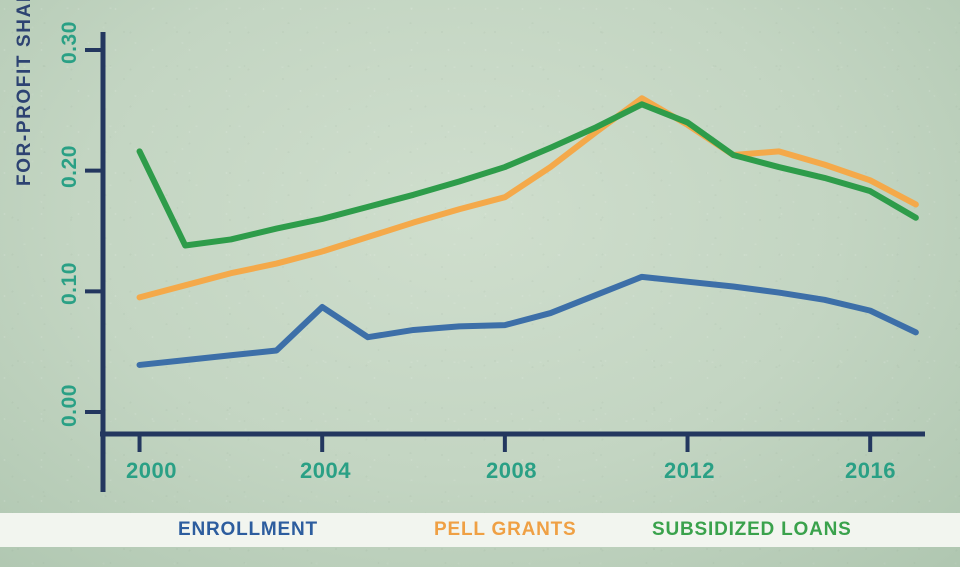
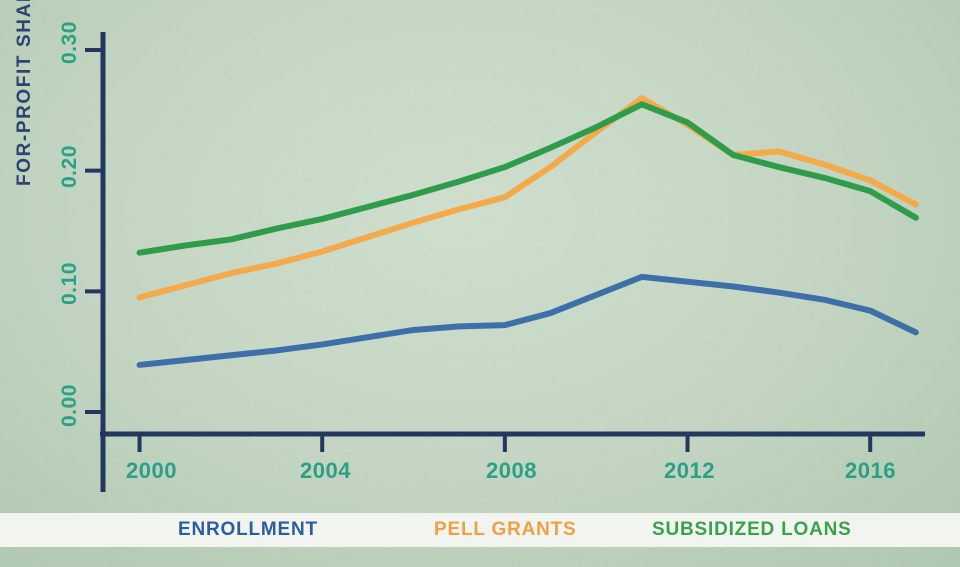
SUBSIDIZED LOANS/2000: 0.216 -> 0.132
ENROLLMENT/2004: 0.087 -> 0.056
